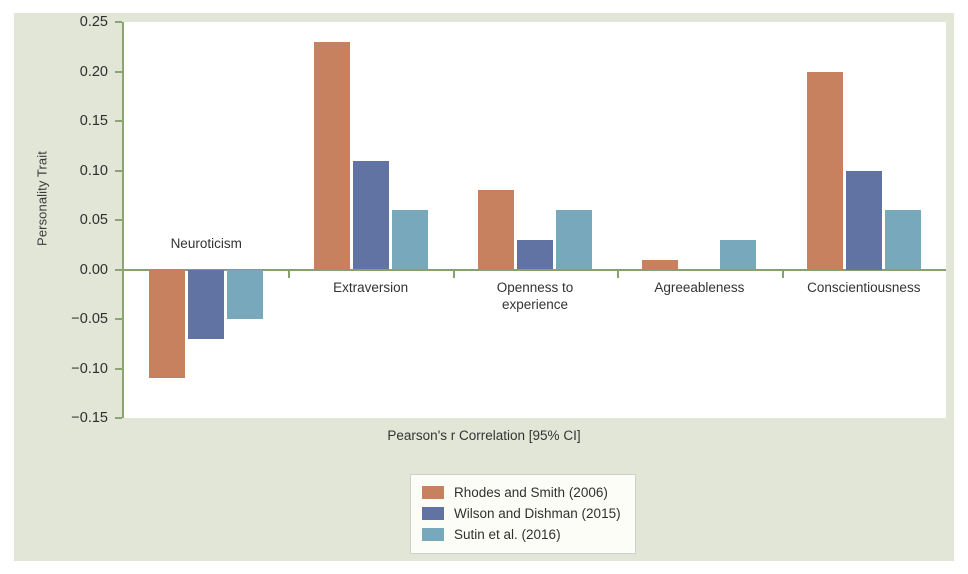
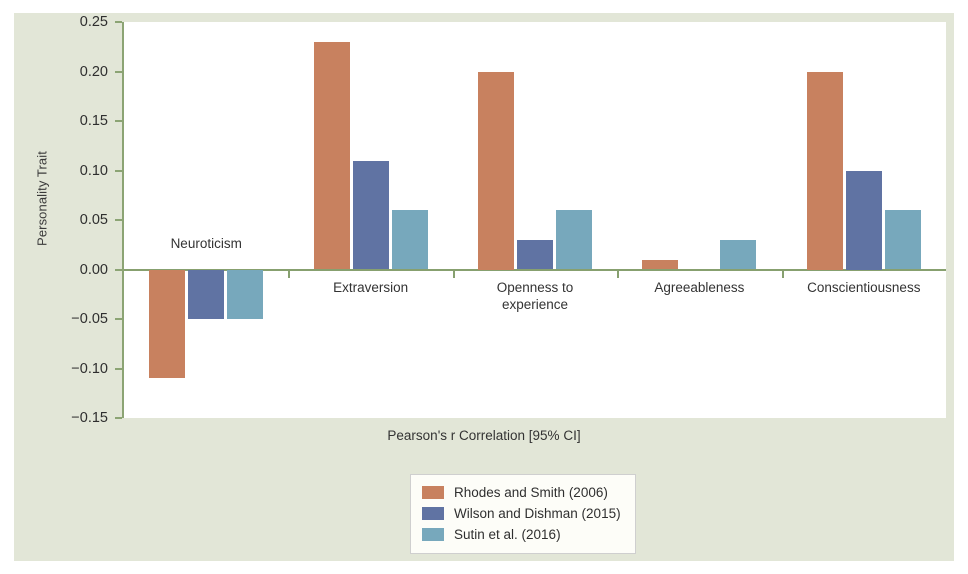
Wilson and Dishman (2015)/Neuroticism: -0.07 -> -0.05
Rhodes and Smith (2006)/Openness to experience: 0.08 -> 0.20
